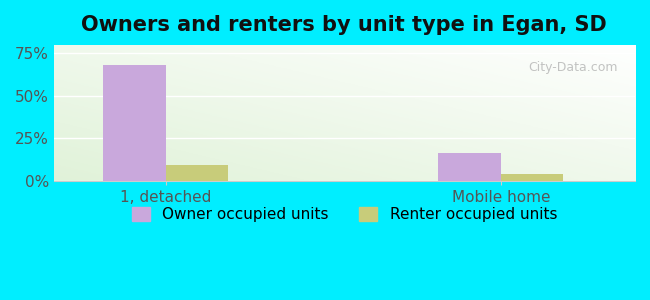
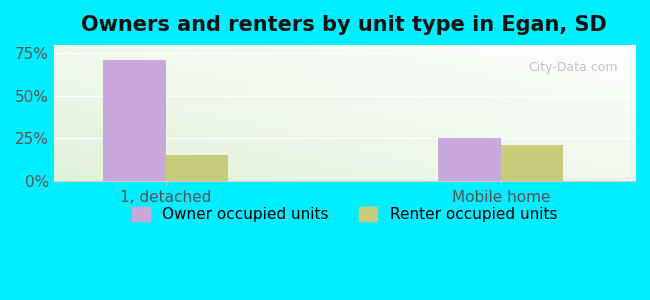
Owner occupied units/1, detached: 68% -> 71%
Renter occupied units/1, detached: 9% -> 15%
Owner occupied units/Mobile home: 16% -> 25%
Renter occupied units/Mobile home: 4% -> 21%
